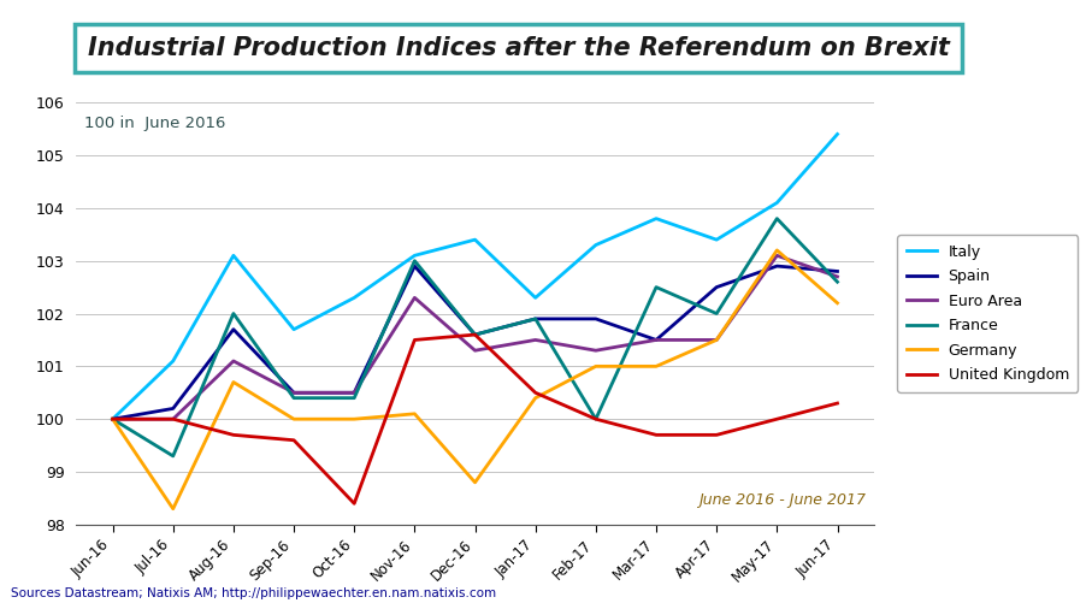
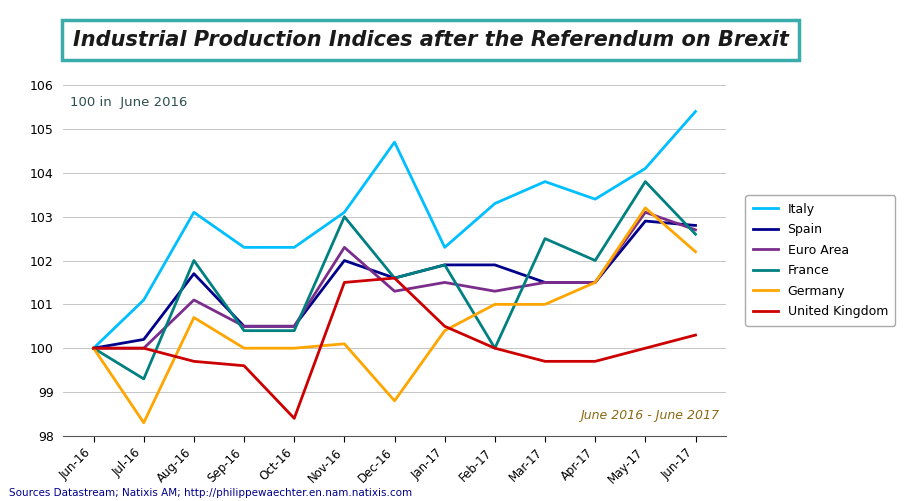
Italy/Sep-16: 101.7 -> 102.3
Spain/Nov-16: 102.9 -> 102.0
Italy/Dec-16: 103.4 -> 104.7
Spain/Apr-17: 102.5 -> 101.5
